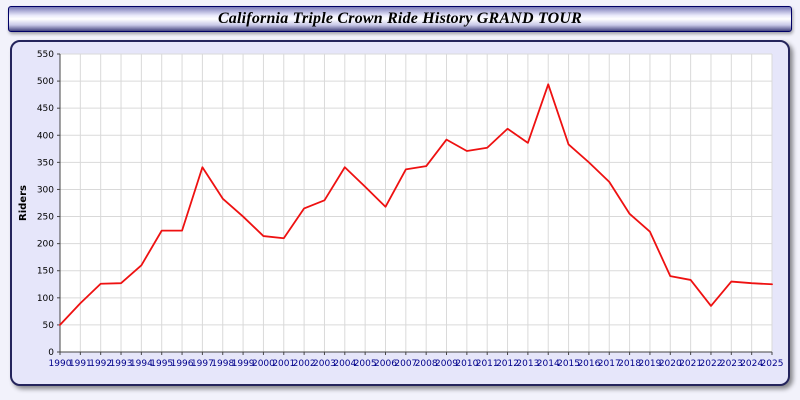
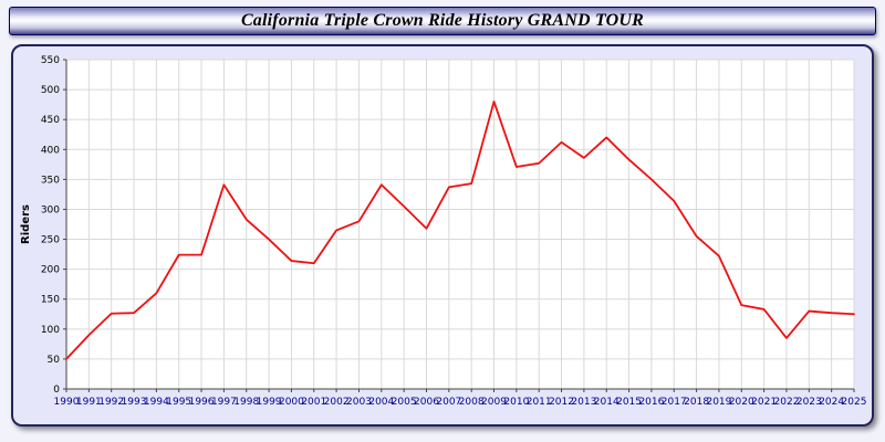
2009: 390 -> 480
2014: 490 -> 420
